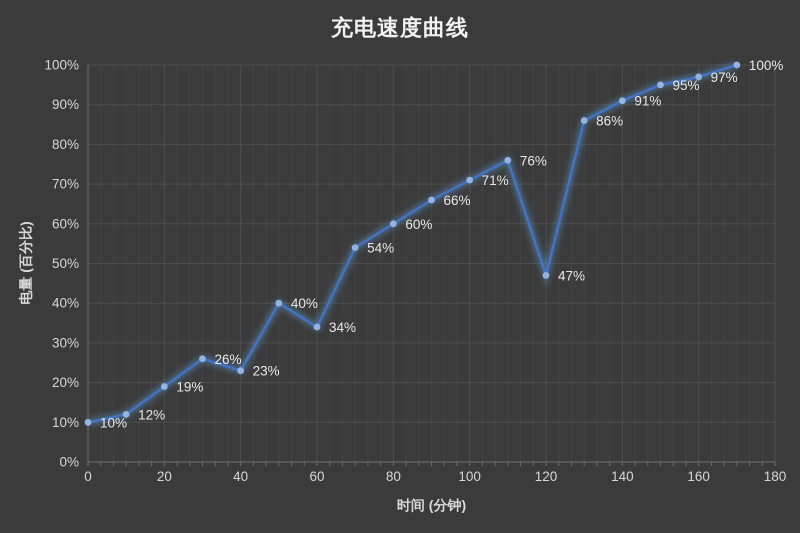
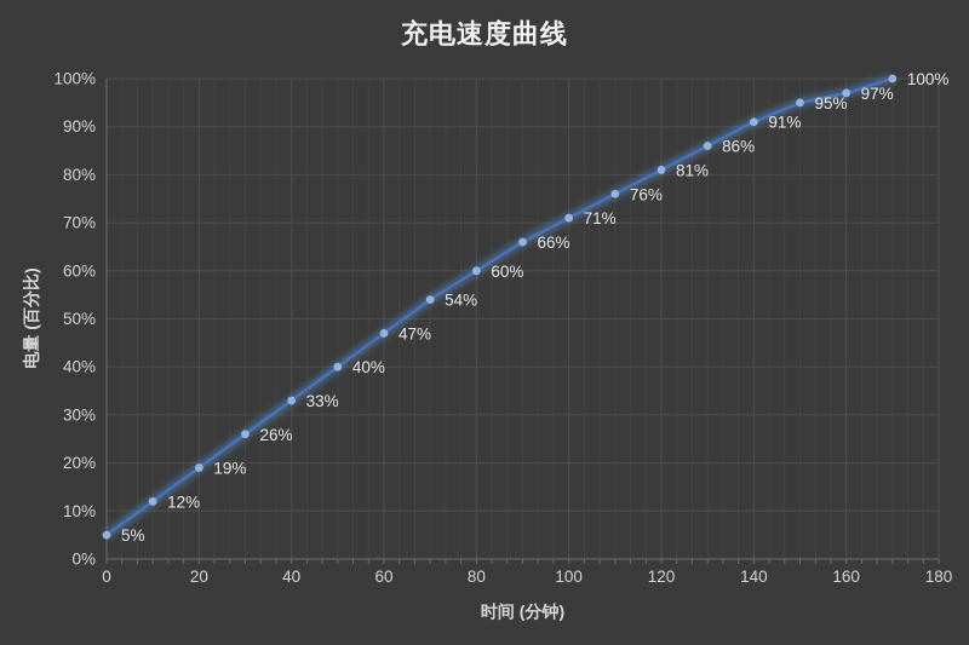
0: 10% -> 5%
40: 23% -> 33%
60: 34% -> 47%
120: 47% -> 81%
